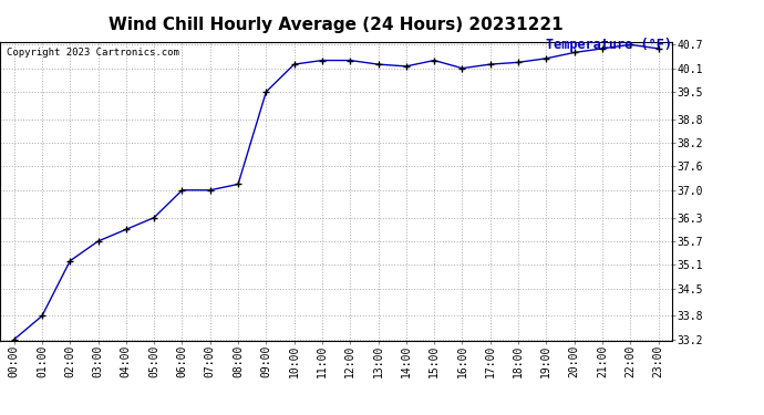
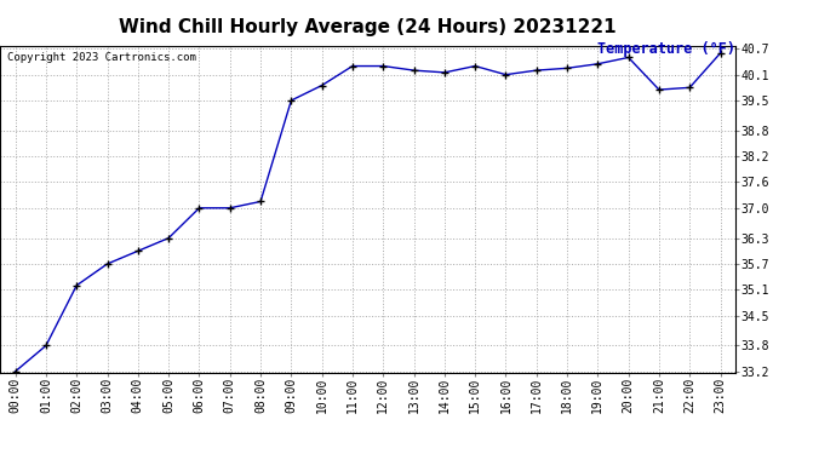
10:00: 40.20 -> 39.85
21:00: 40.60 -> 39.75
22:00: 40.70 -> 39.80
